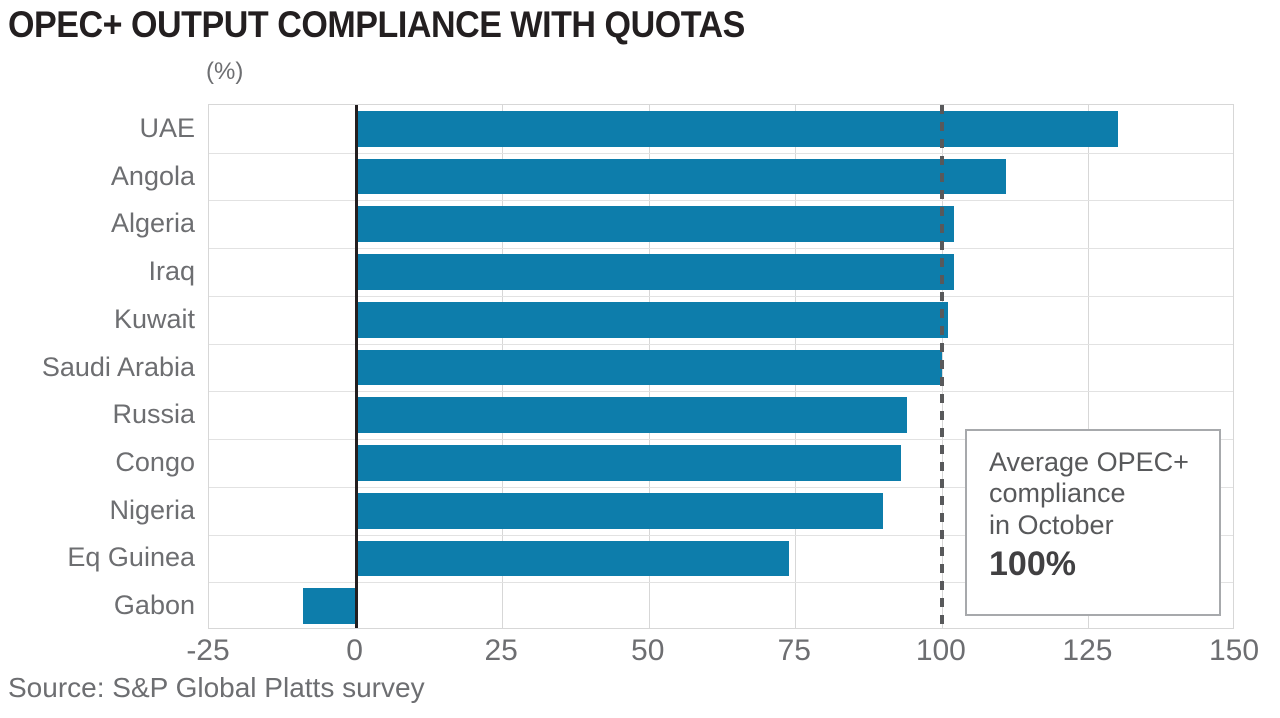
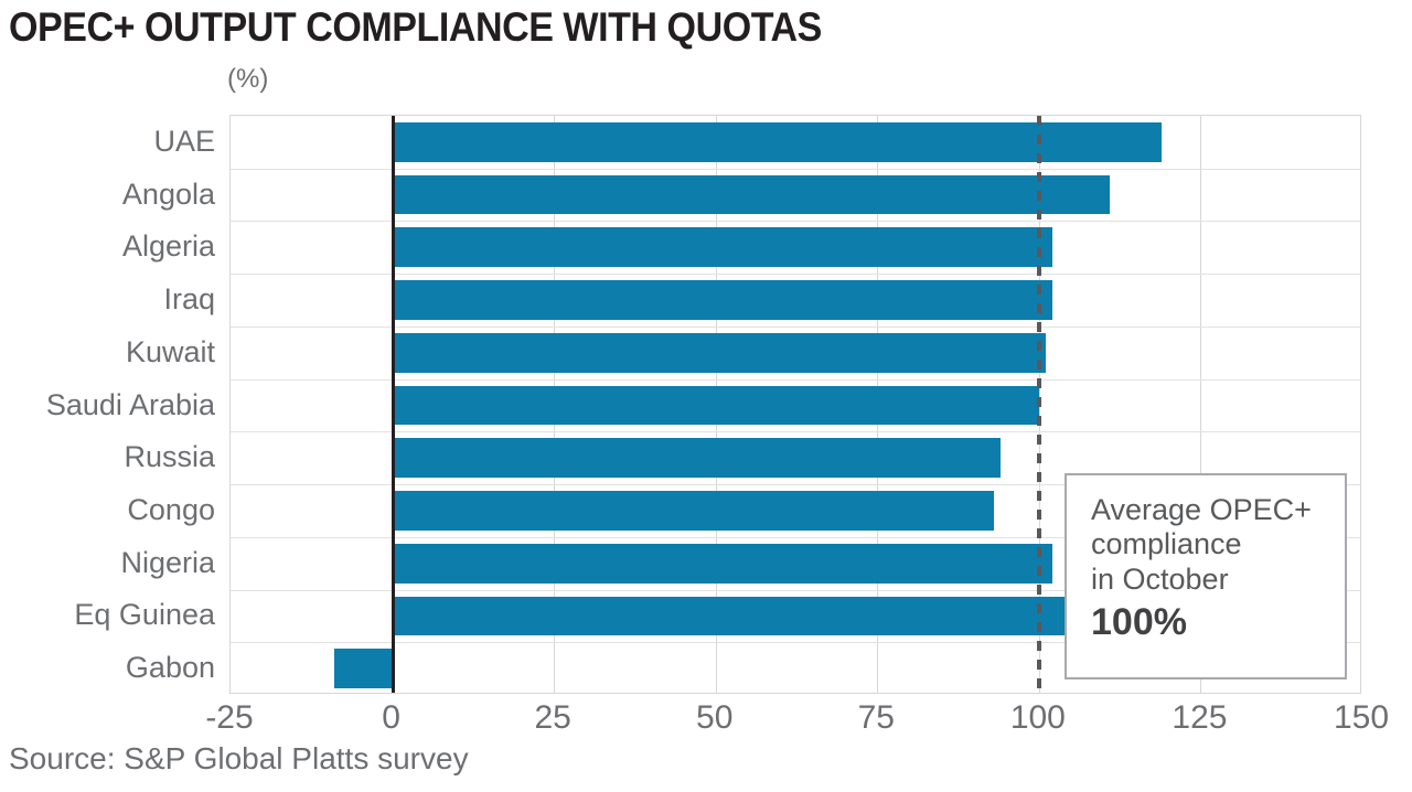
UAE: 130 -> 119
Nigeria: 90 -> 102
Eq Guinea: 74 -> 141
